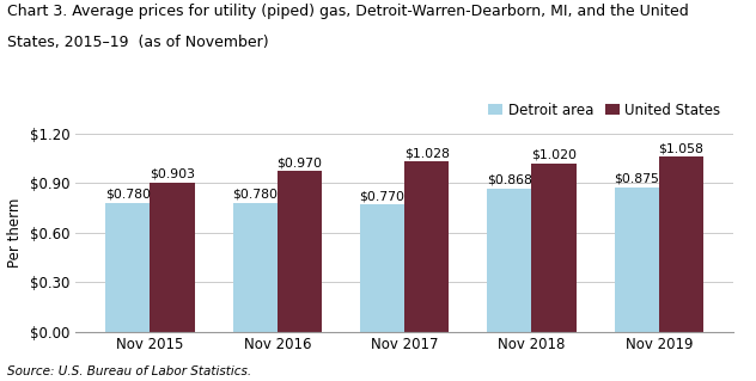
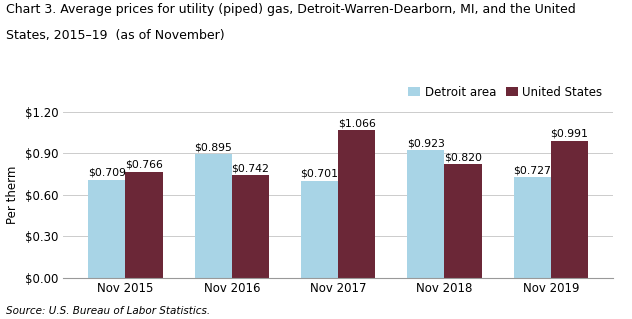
Detroit area/Nov 2015: $0.780 -> $0.709
United States/Nov 2015: $0.903 -> $0.766
Detroit area/Nov 2016: $0.780 -> $0.895
United States/Nov 2016: $0.970 -> $0.742
Detroit area/Nov 2017: $0.770 -> $0.701
United States/Nov 2017: $1.028 -> $1.066
Detroit area/Nov 2018: $0.868 -> $0.923
United States/Nov 2018: $1.020 -> $0.820
Detroit area/Nov 2019: $0.875 -> $0.727
United States/Nov 2019: $1.058 -> $0.991
